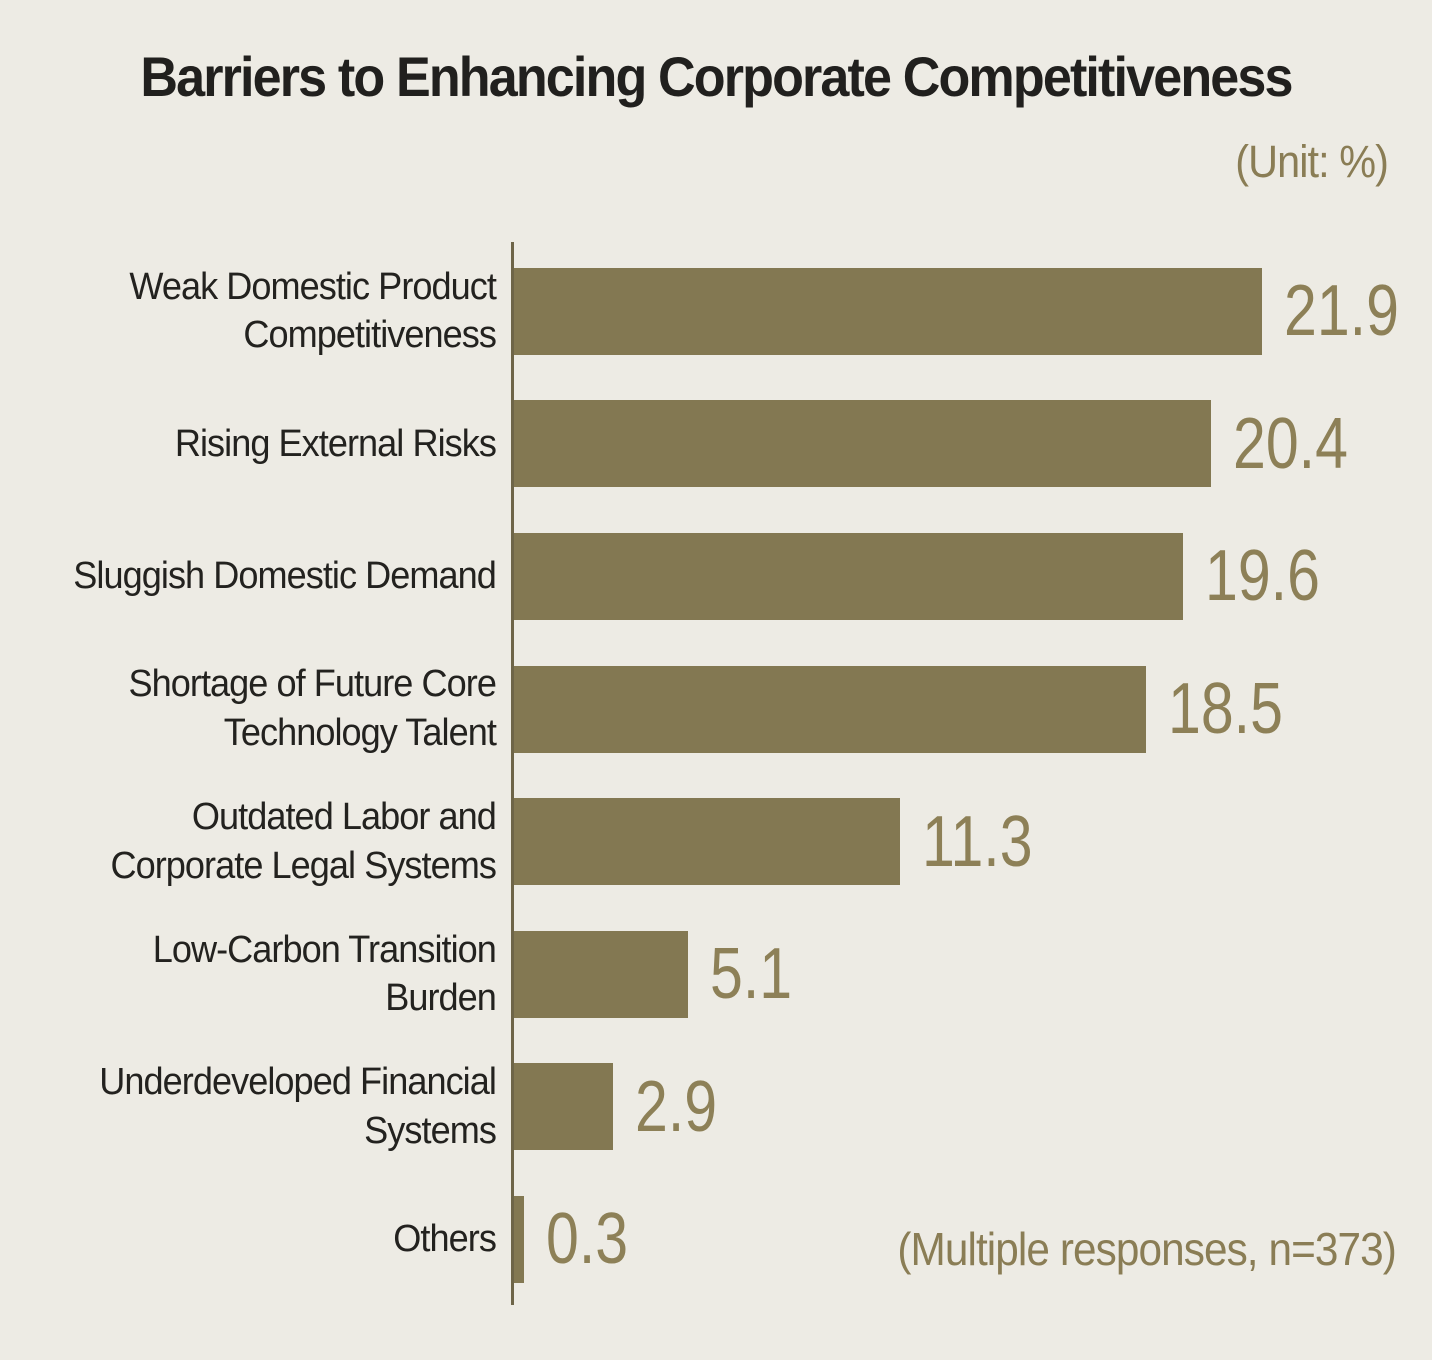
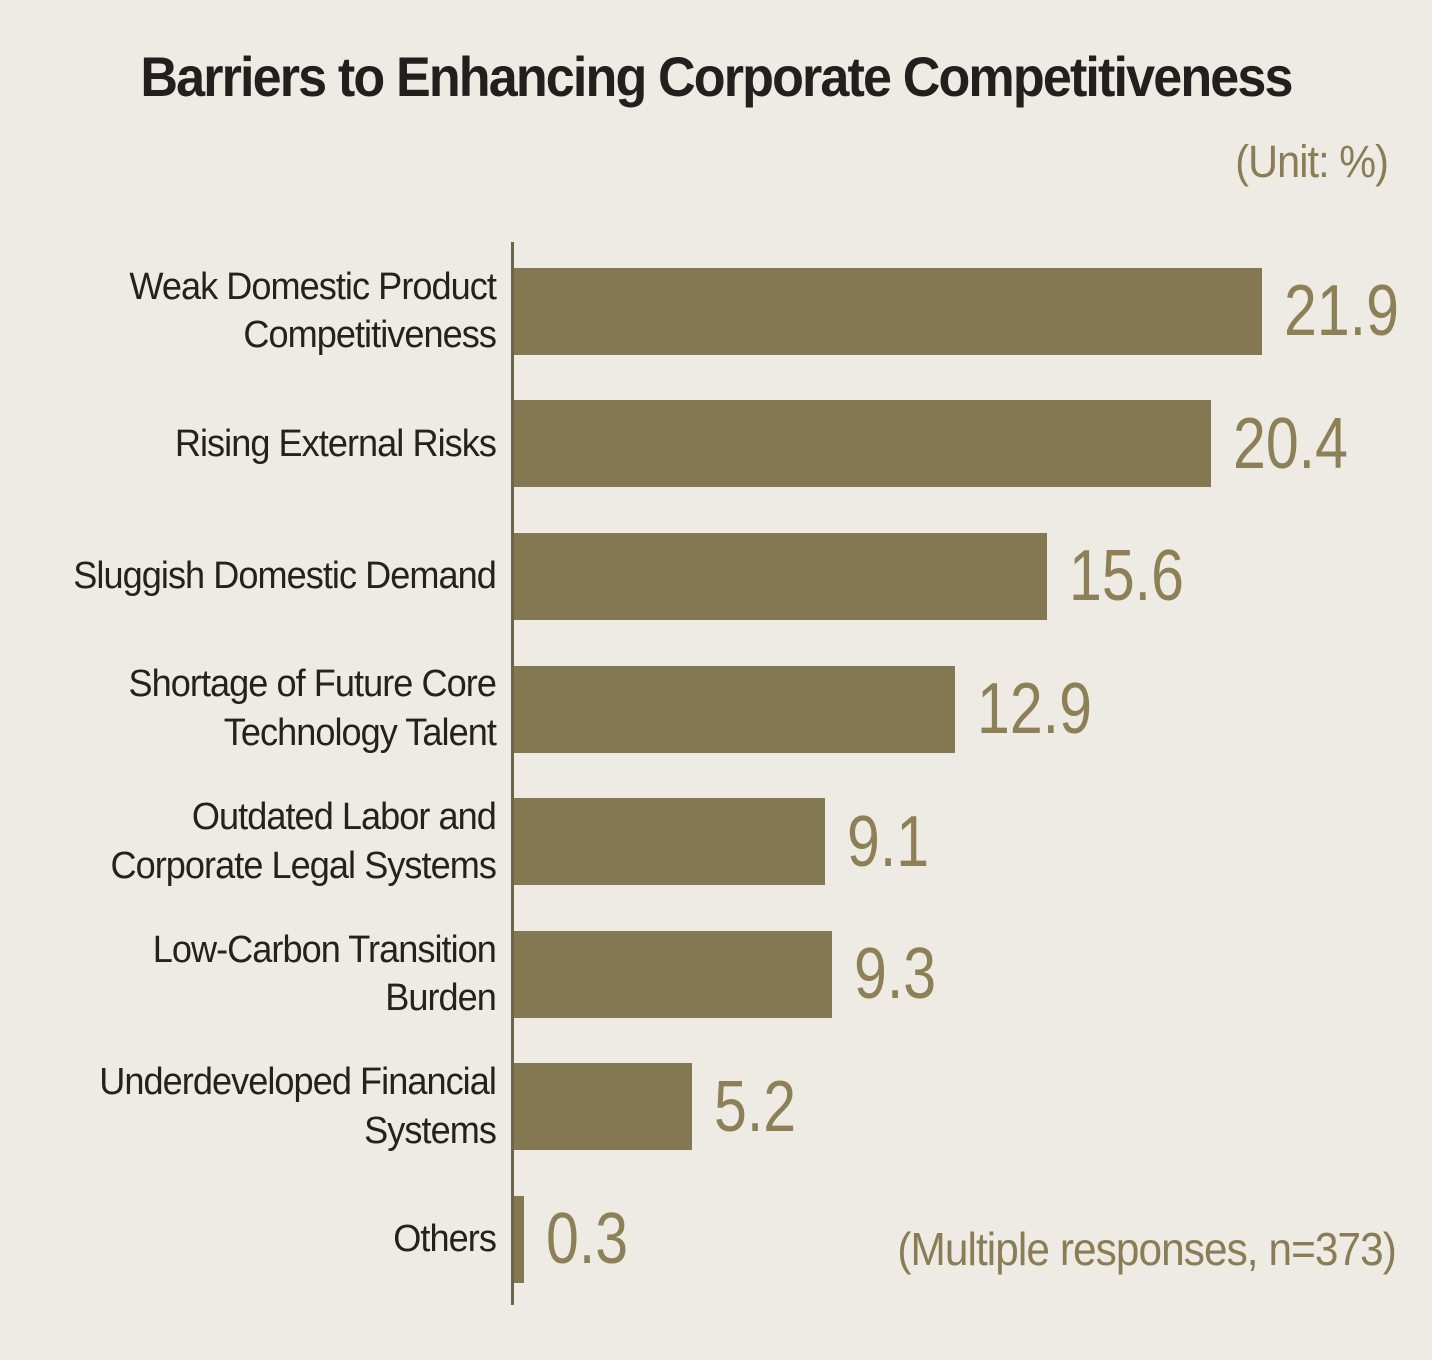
Sluggish Domestic Demand: 19.6 -> 15.6
Shortage of Future Core Technology Talent: 18.5 -> 12.9
Outdated Labor and Corporate Legal Systems: 11.3 -> 9.1
Low-Carbon Transition Burden: 5.1 -> 9.3
Underdeveloped Financial Systems: 2.9 -> 5.2
